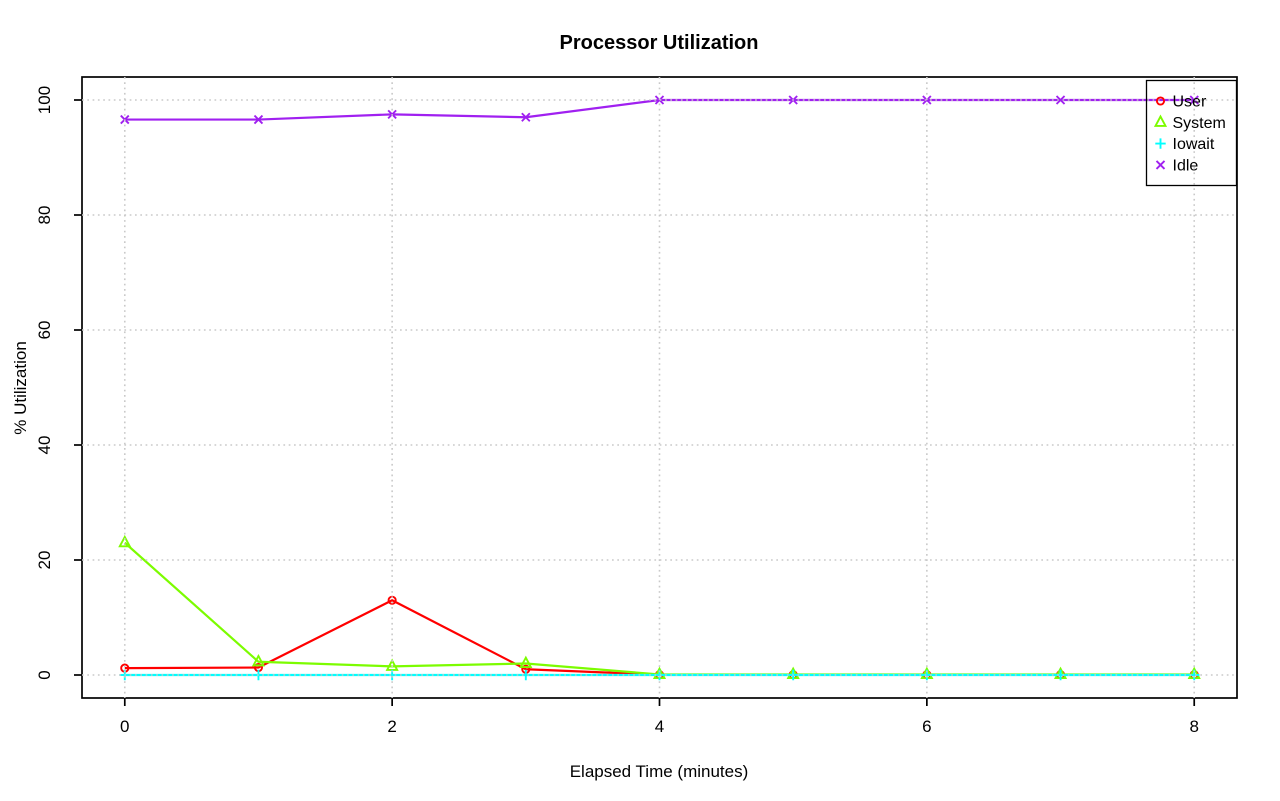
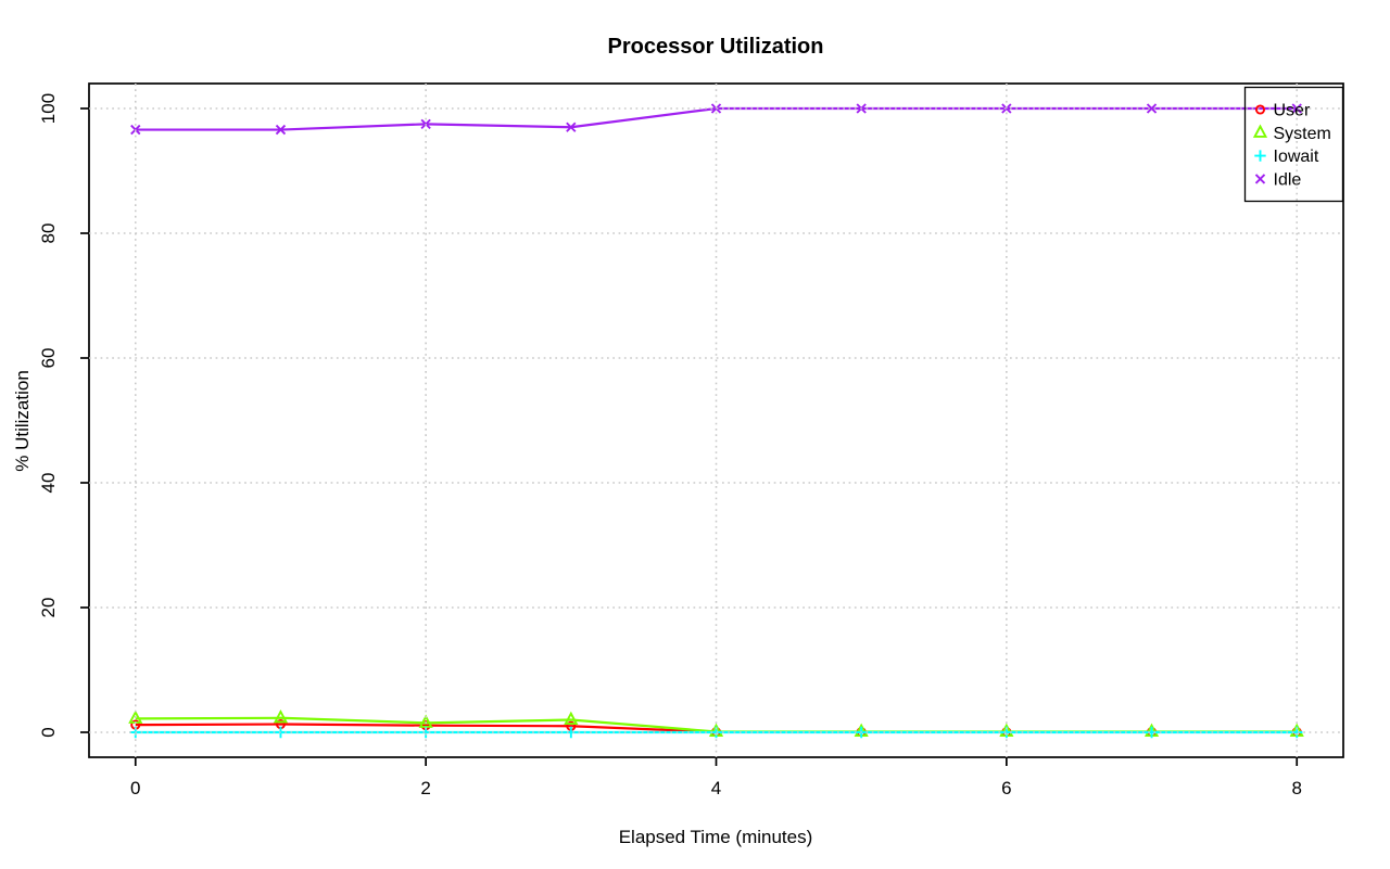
System/0: 23 -> 2
User/2: 13 -> 1
